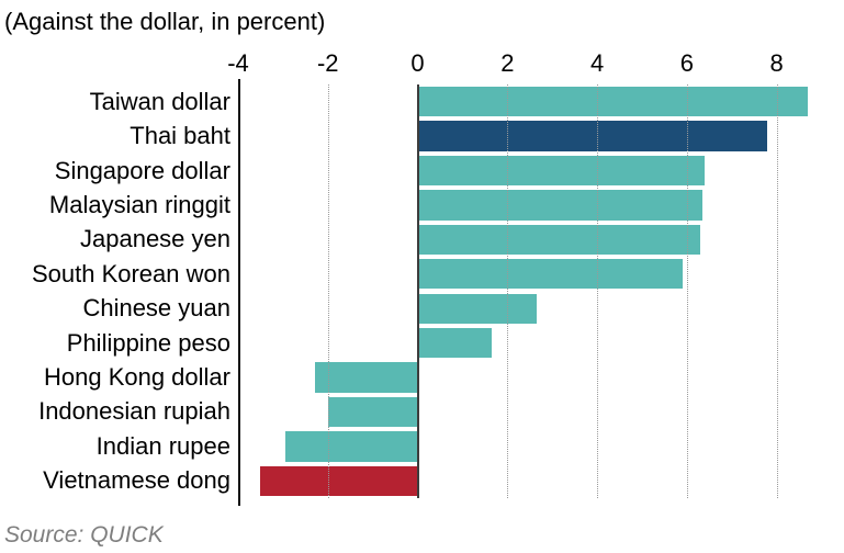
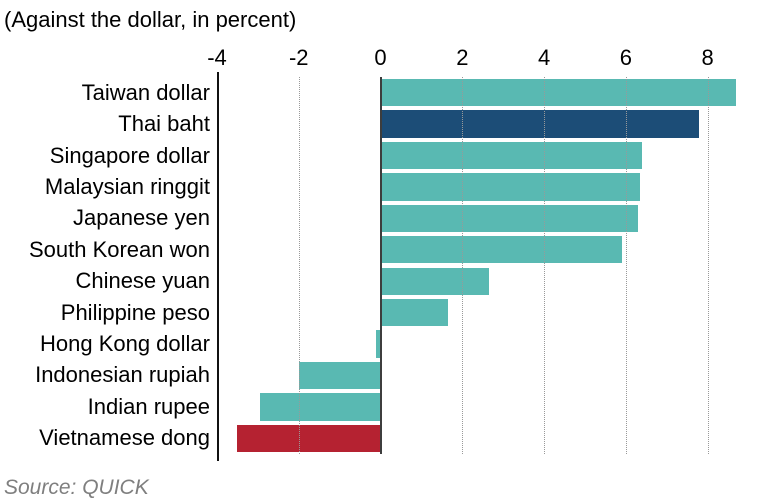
Hong Kong dollar: -2.3 -> -0.1
